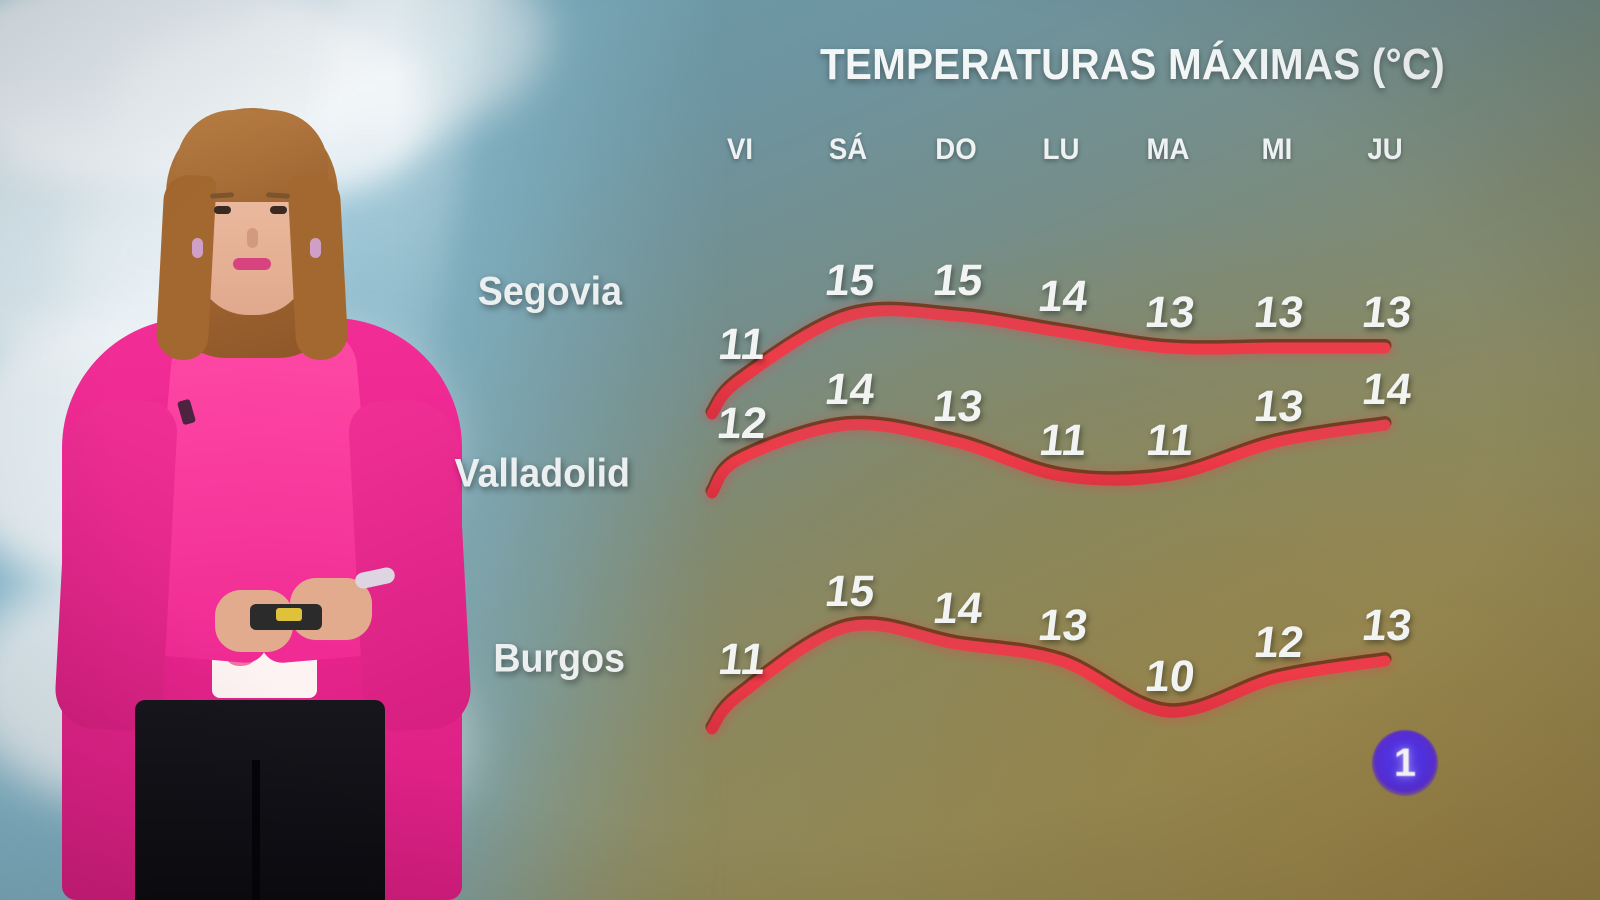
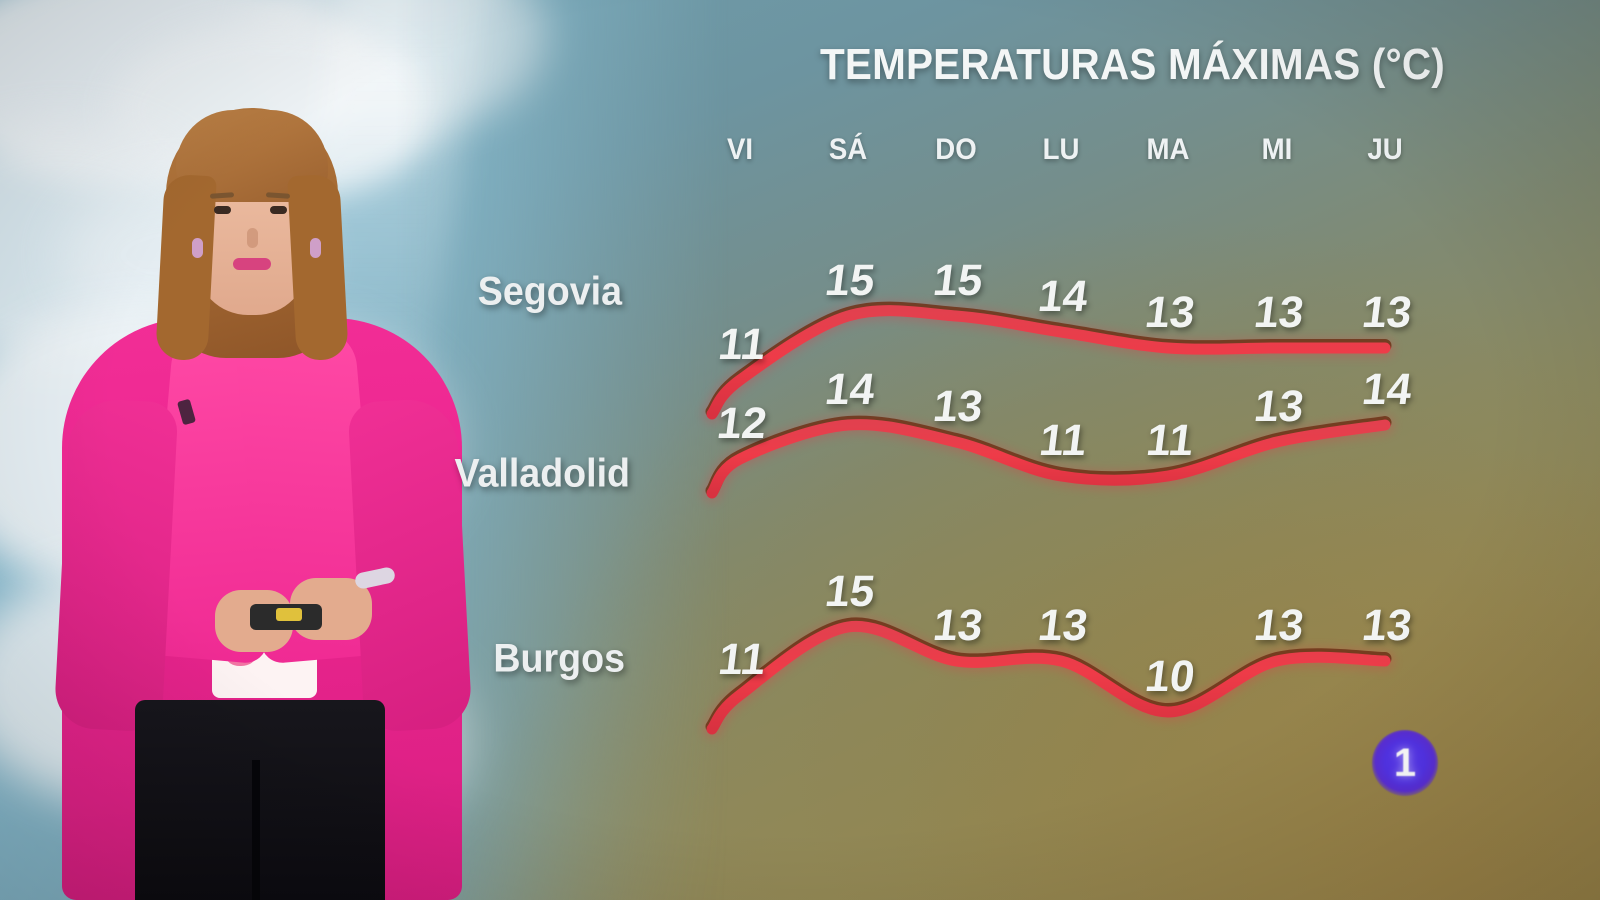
Burgos/DO: 14 -> 13
Burgos/MI: 12 -> 13
